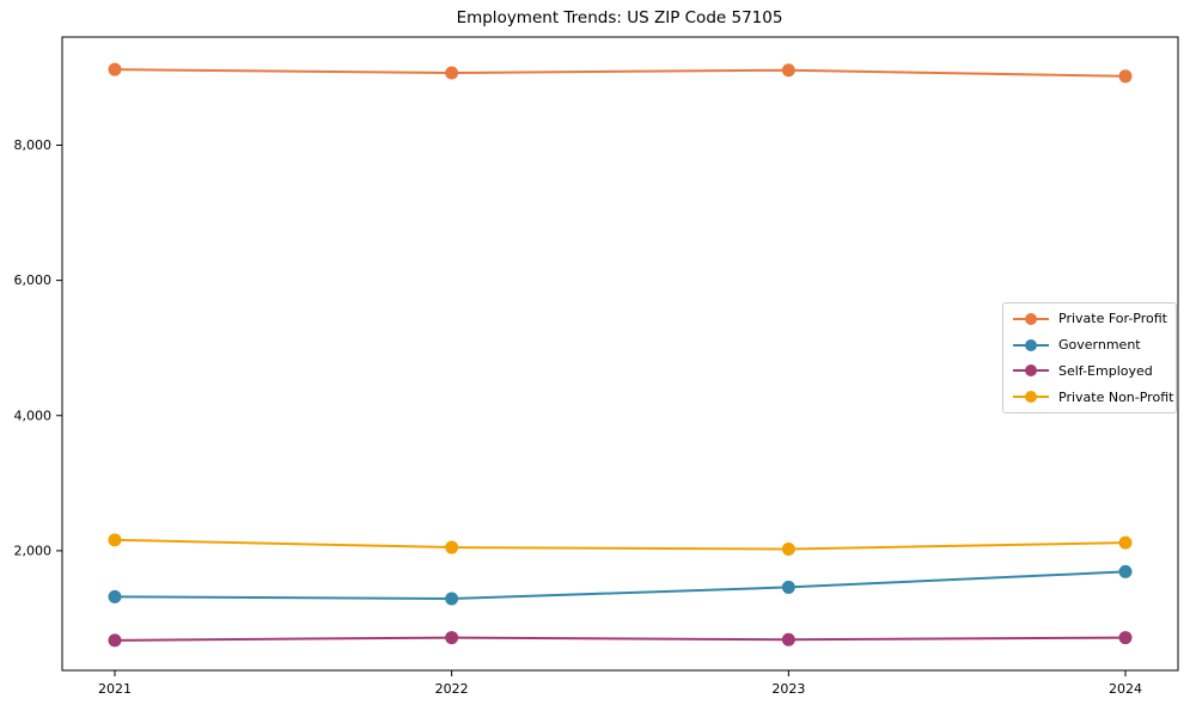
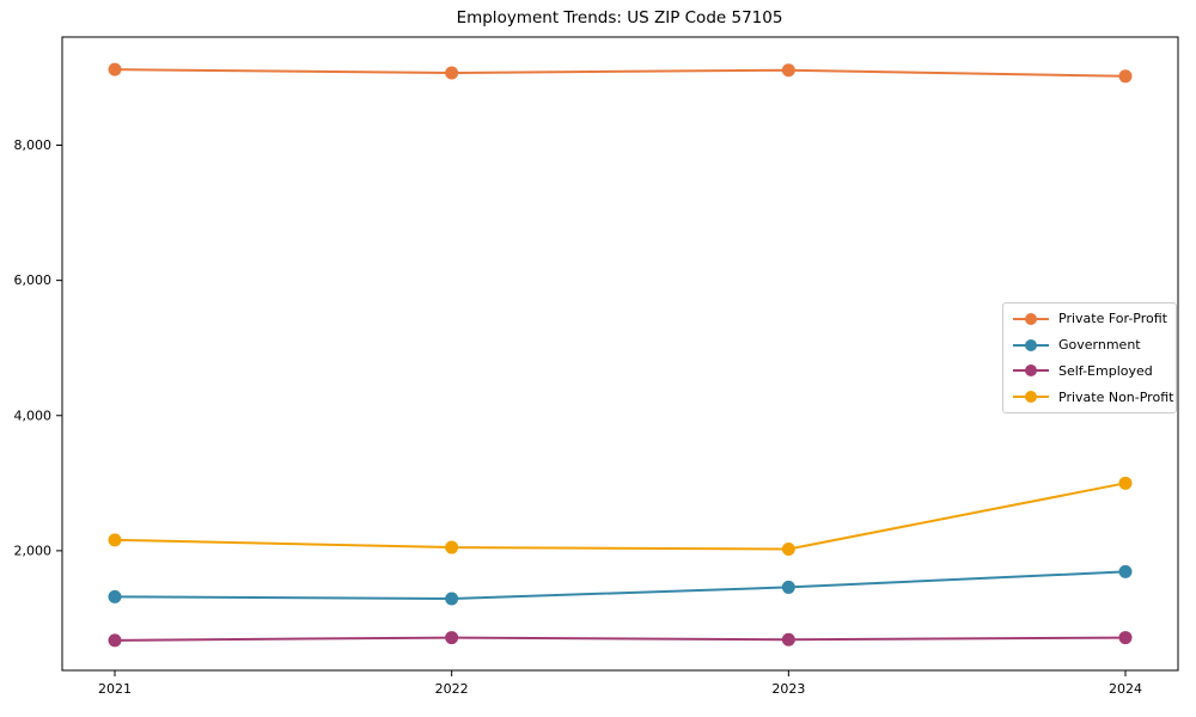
Private Non-Profit/2024: 2100 -> 3000
